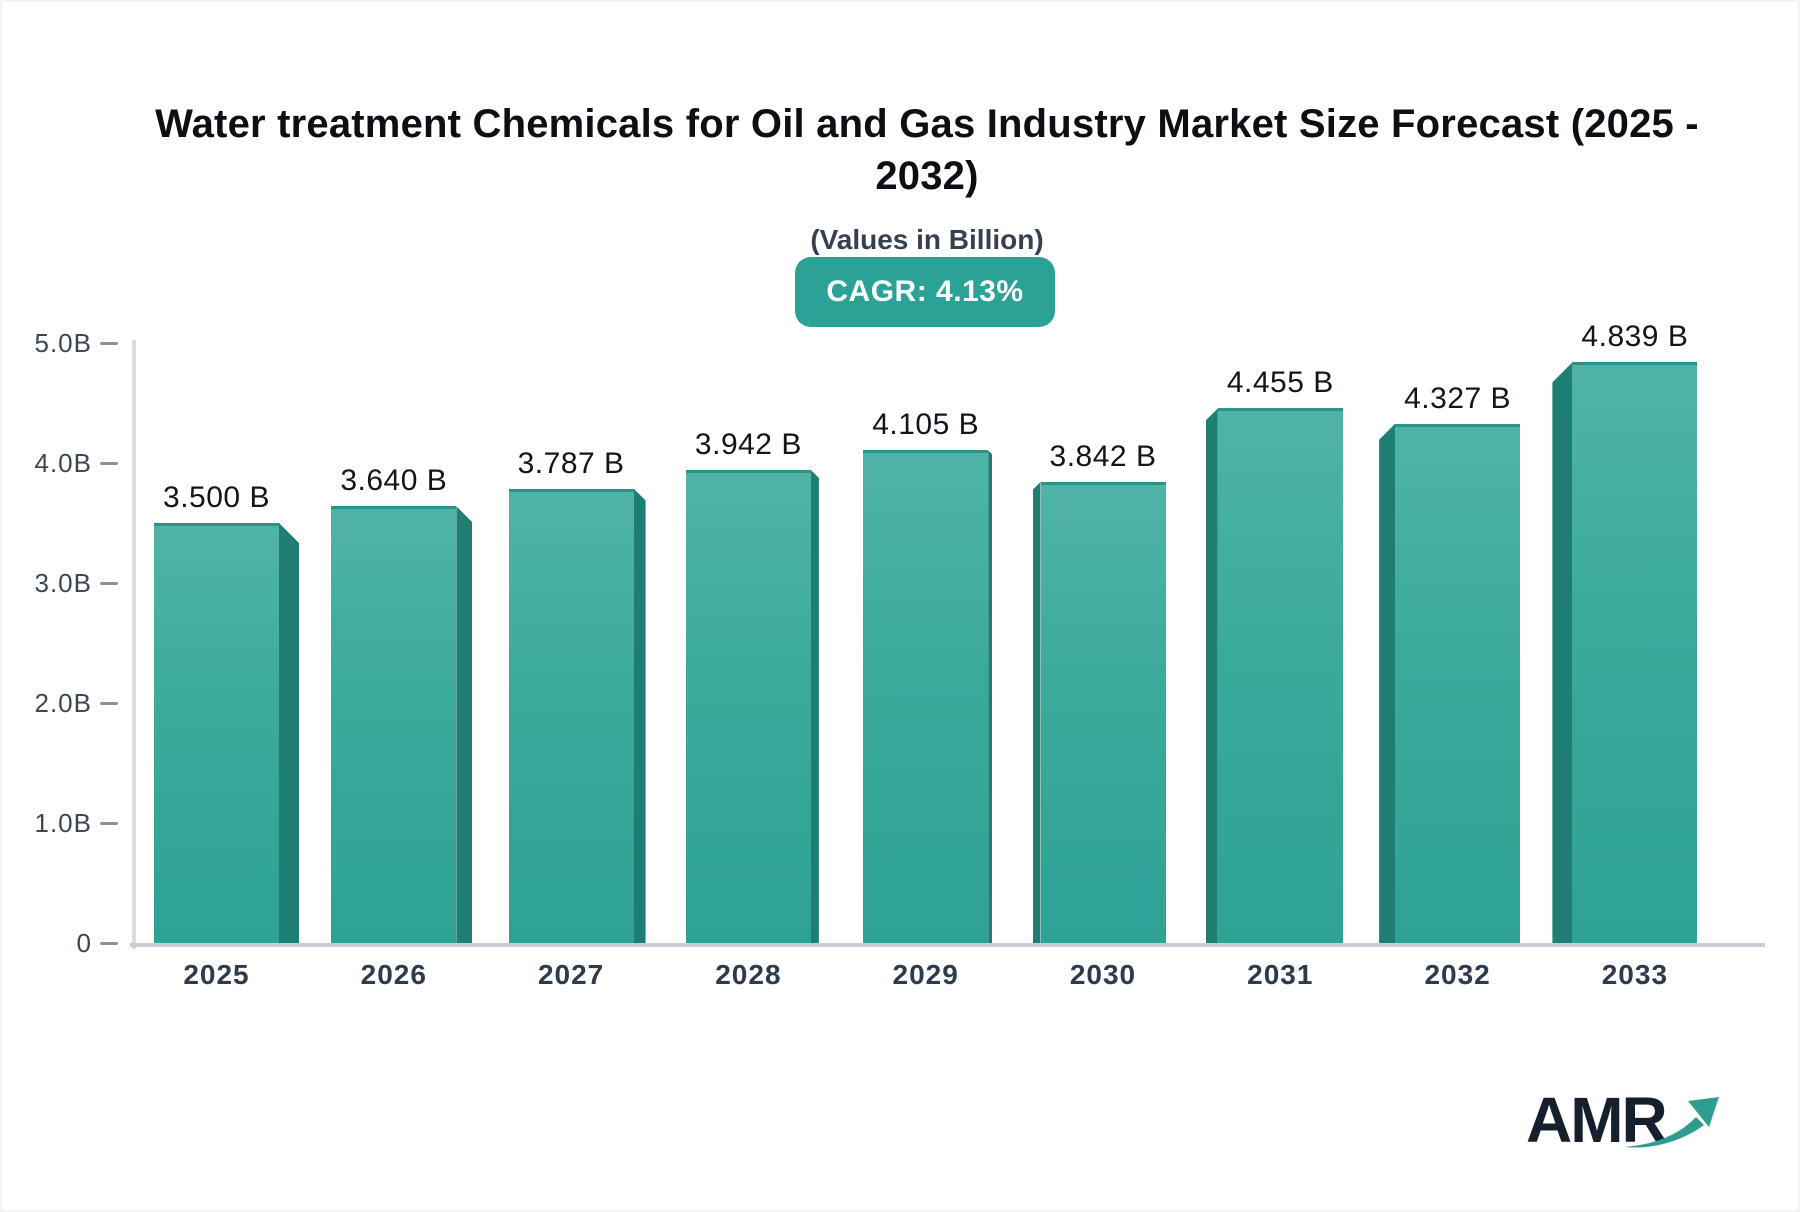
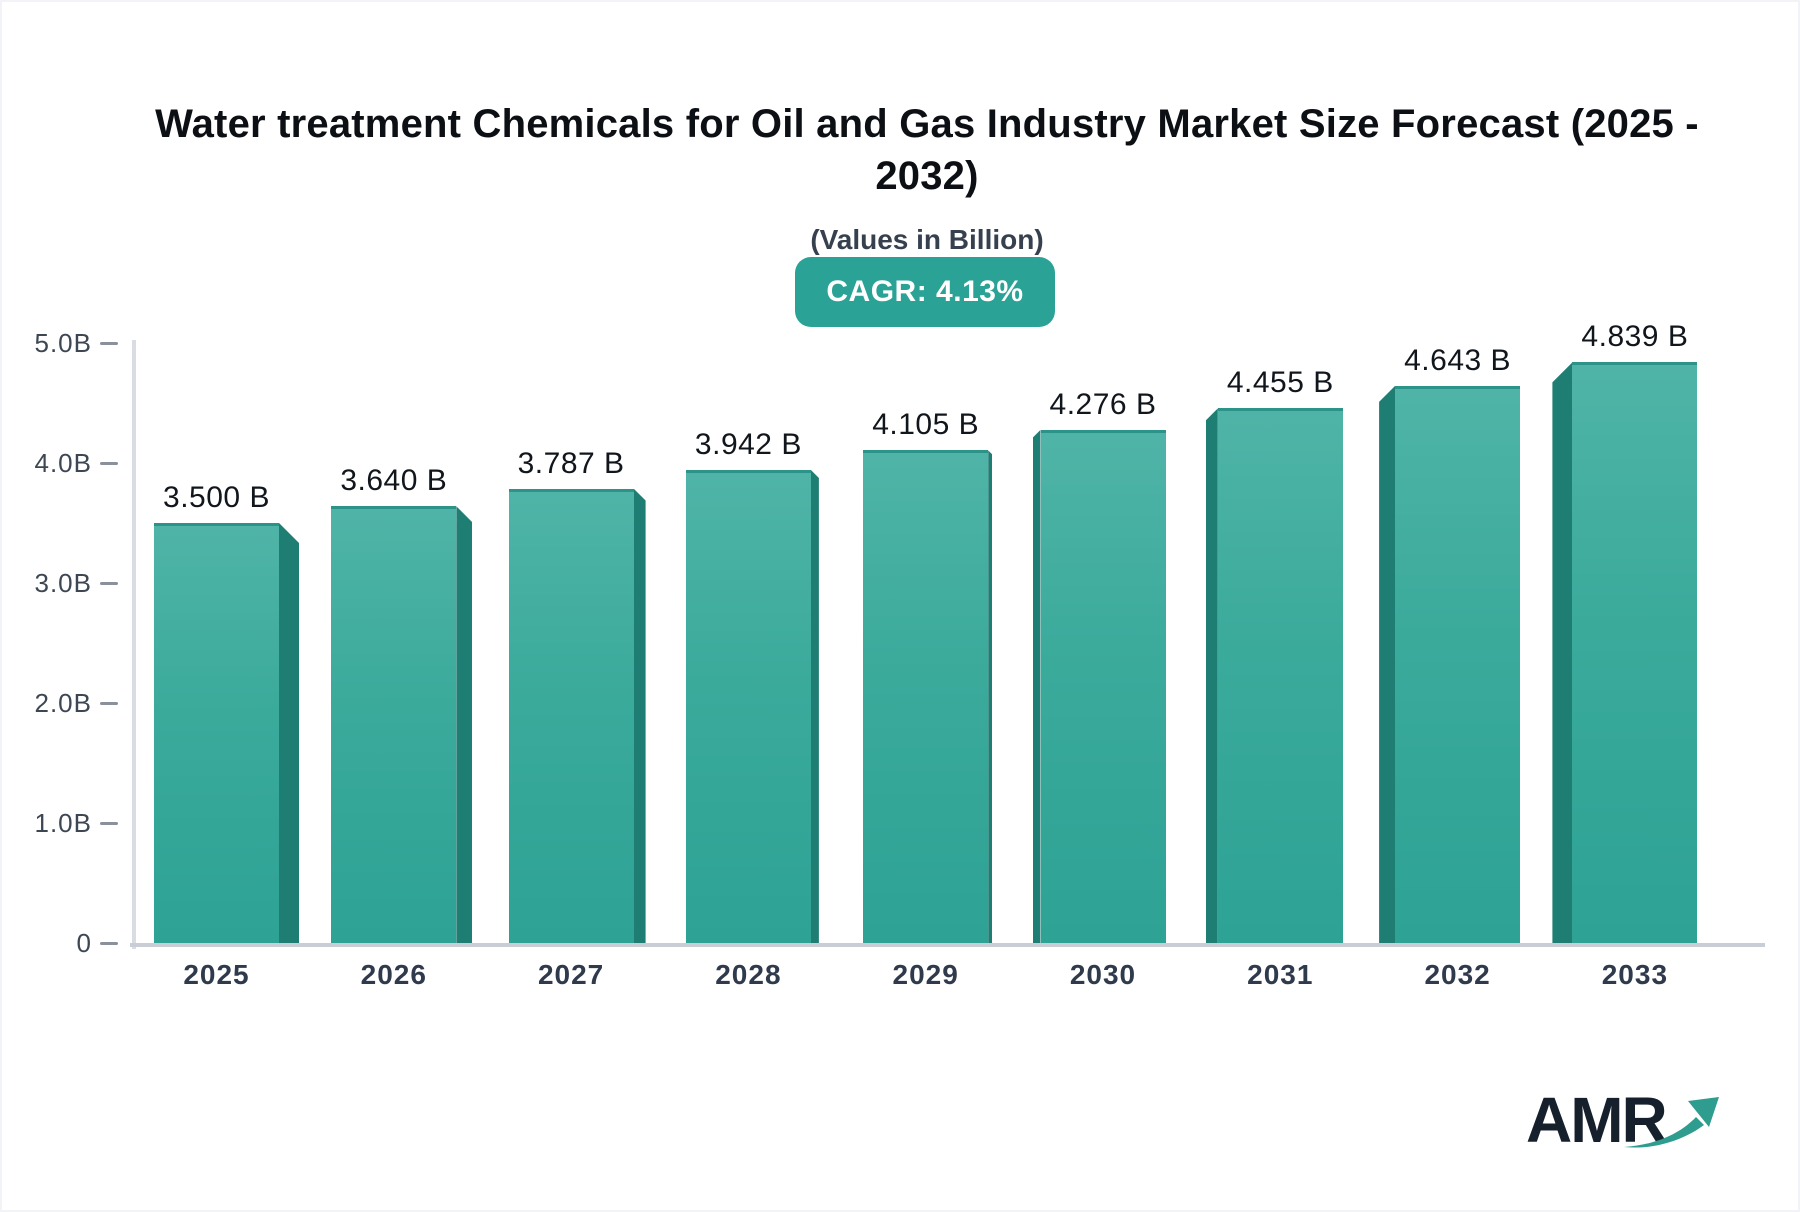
2030: 3.842 -> 4.276
2032: 4.327 -> 4.643
